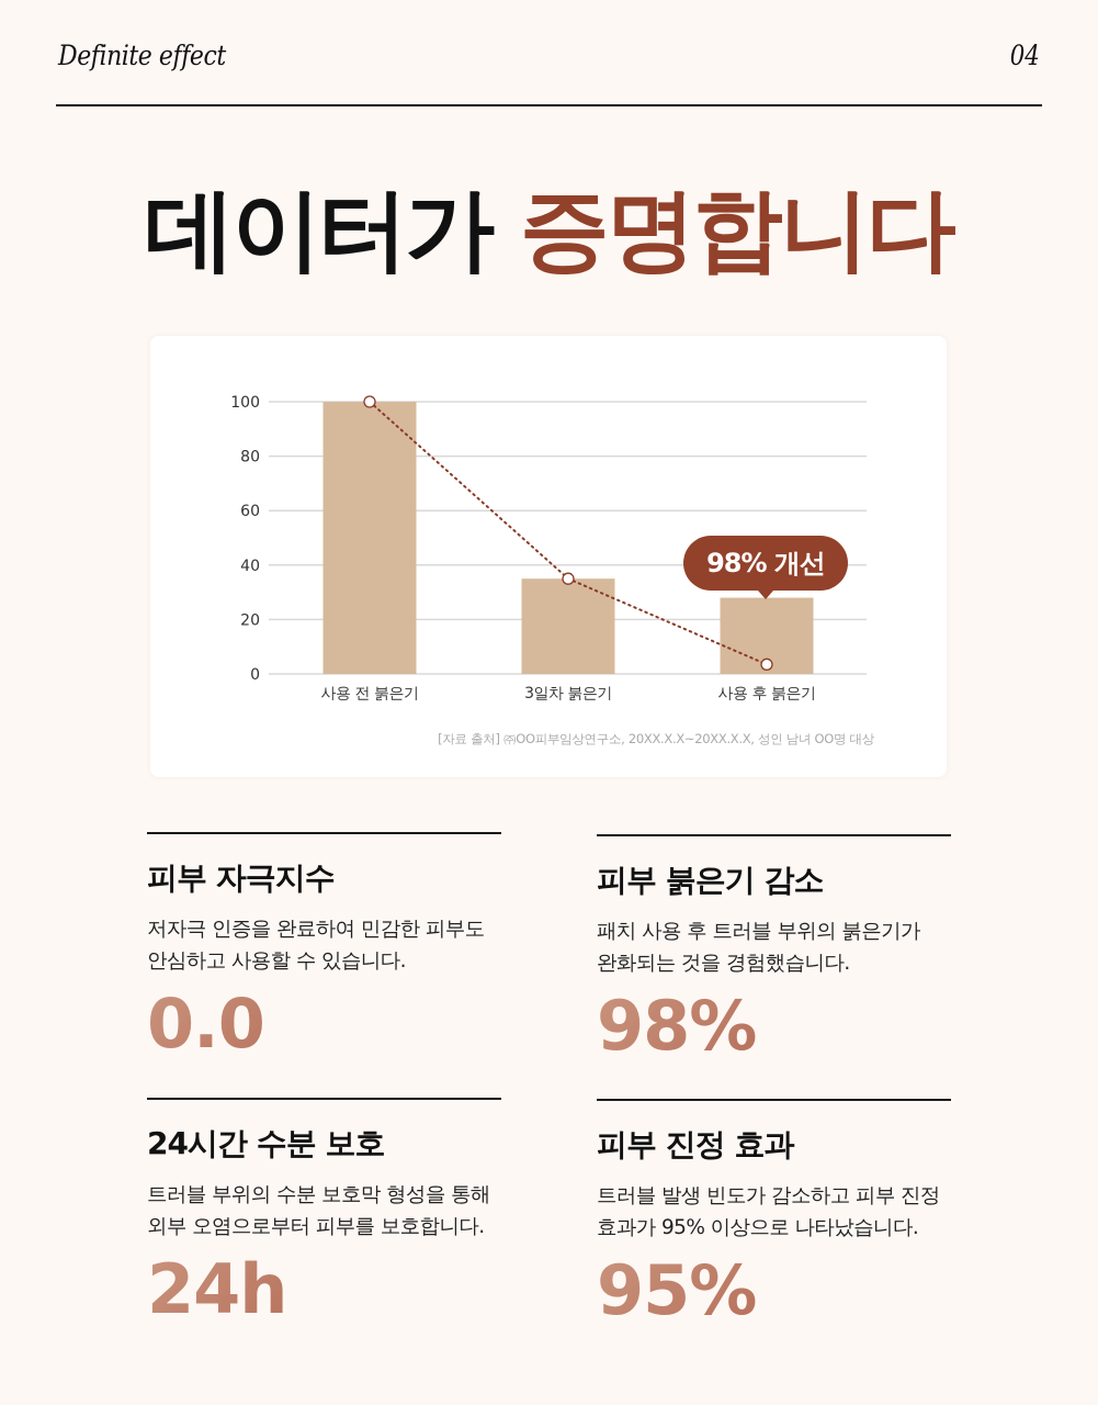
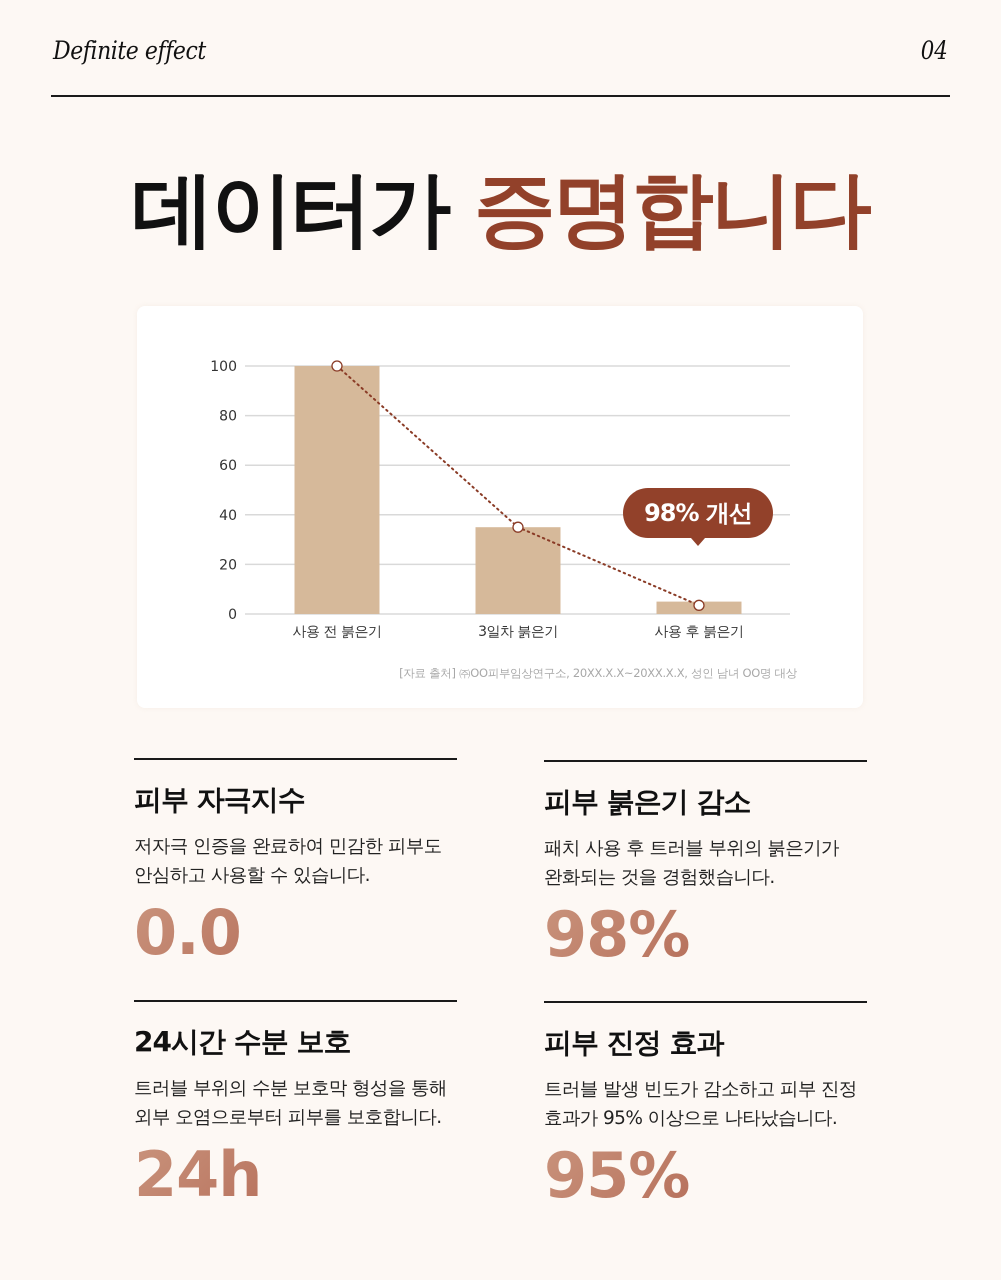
사용 후 붉은기: 28 -> 5
